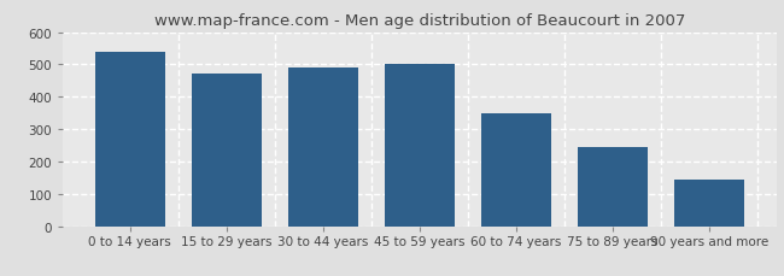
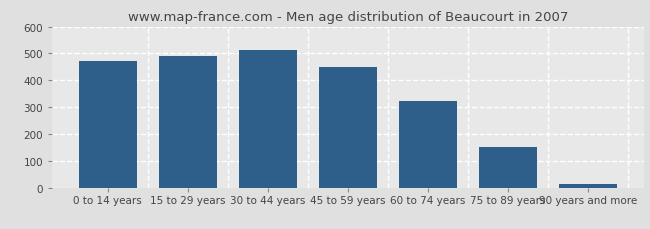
0 to 14 years: 540 -> 473
15 to 29 years: 470 -> 490
30 to 44 years: 490 -> 511
45 to 59 years: 500 -> 450
60 to 74 years: 350 -> 321
75 to 89 years: 245 -> 152
90 years and more: 145 -> 15
